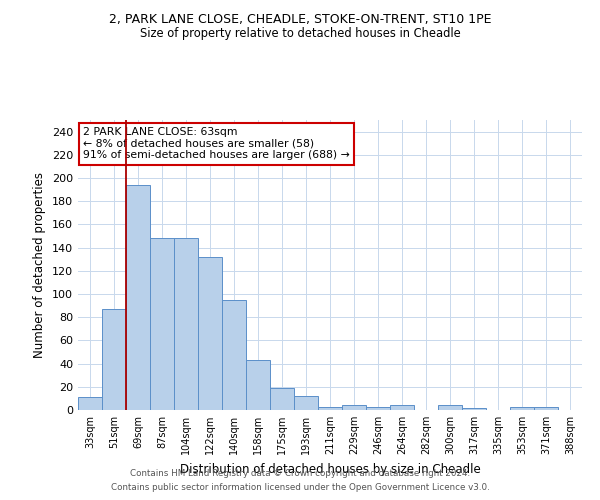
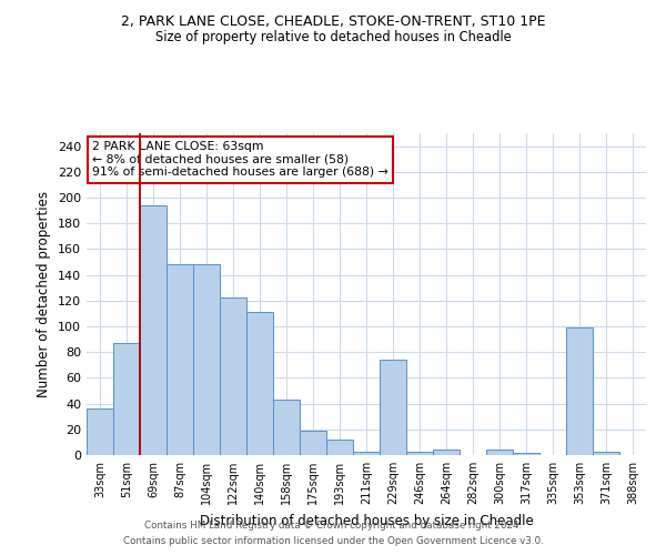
33sqm: 11 -> 36
122sqm: 132 -> 122
140sqm: 95 -> 111
229sqm: 4 -> 74
353sqm: 3 -> 99
